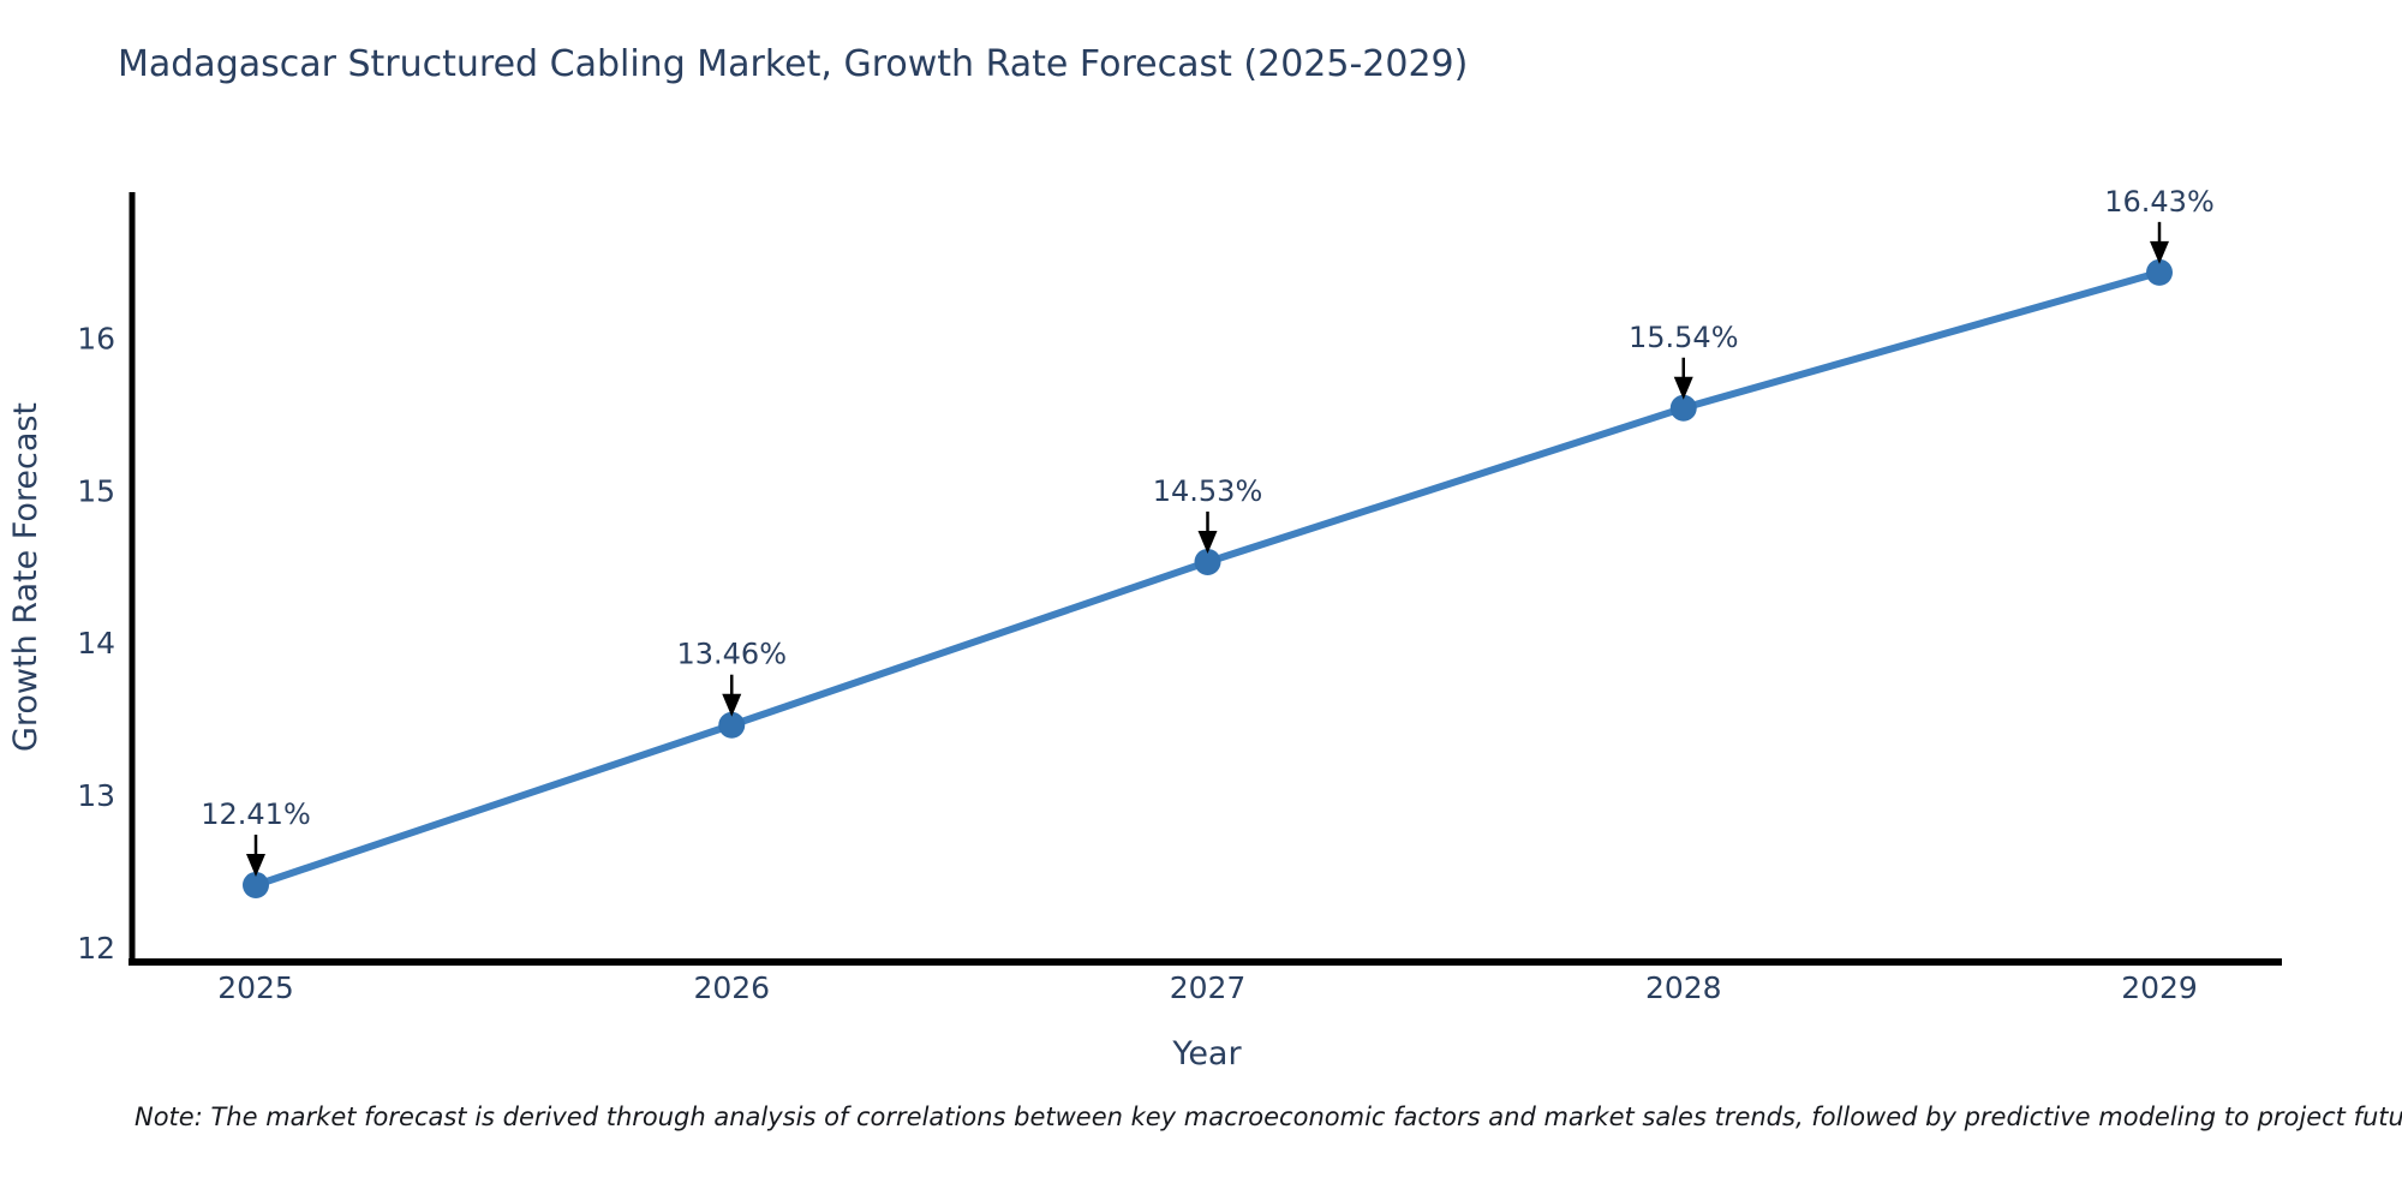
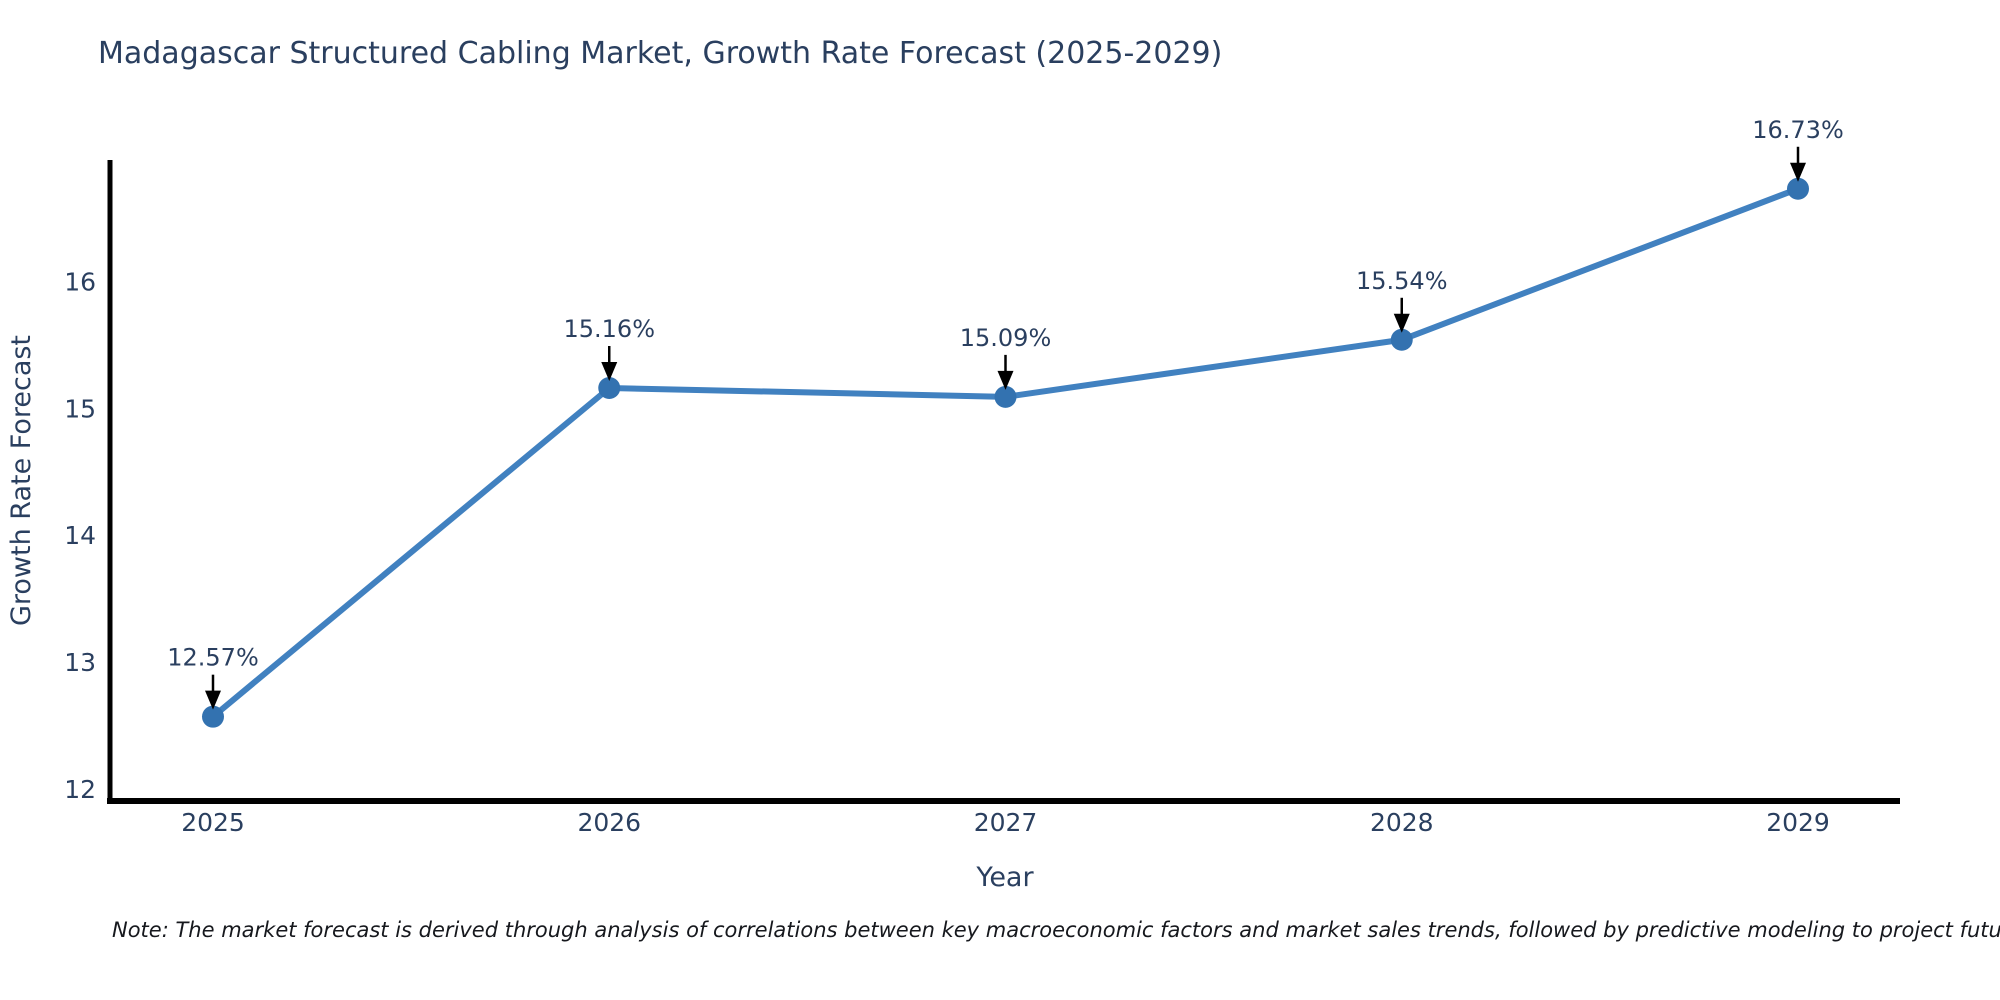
2025: 12.41% -> 12.57%
2026: 13.46% -> 15.16%
2027: 14.53% -> 15.09%
2029: 16.43% -> 16.73%
